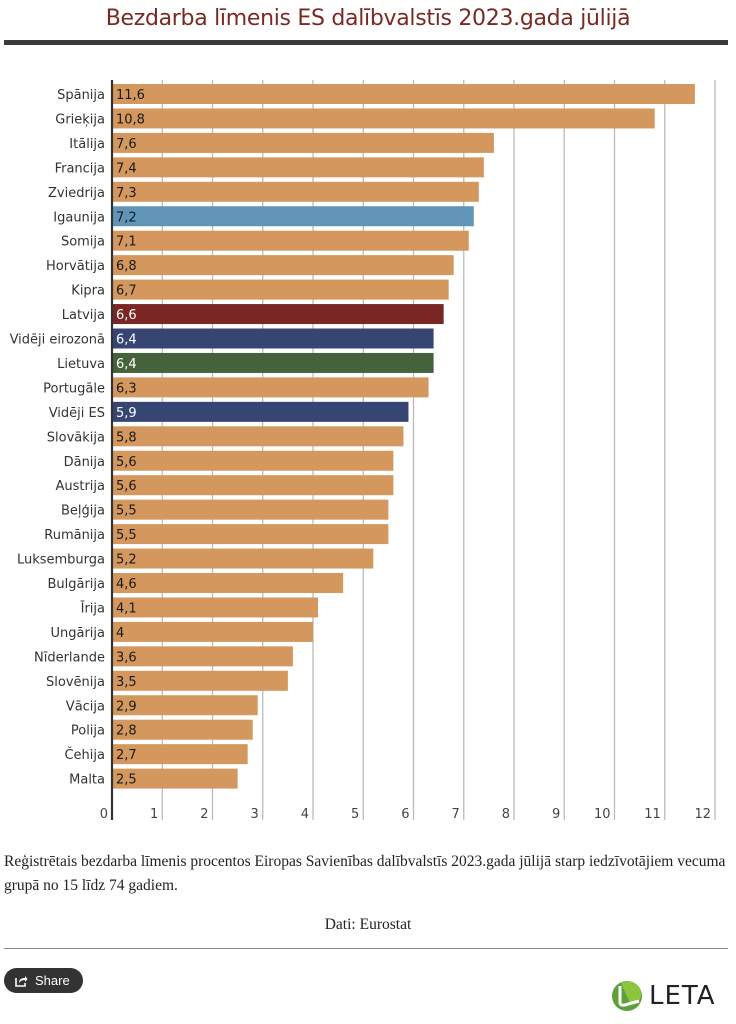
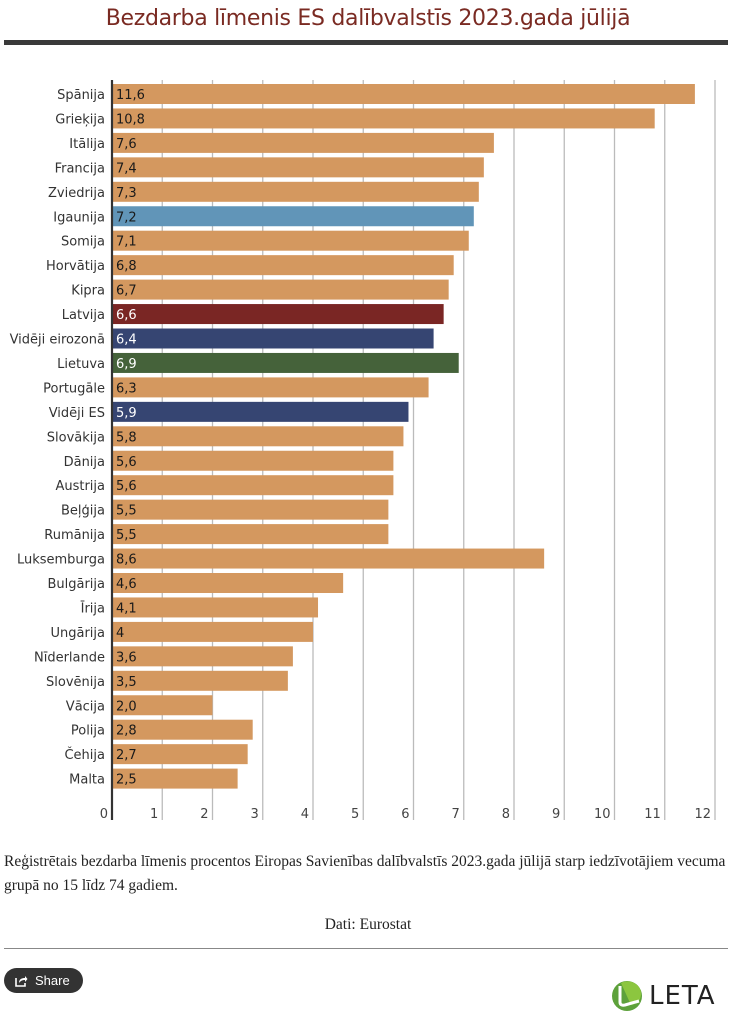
Lietuva: 6,4 -> 6,9
Luksemburga: 5,2 -> 8,6
Vācija: 2,9 -> 2,0
